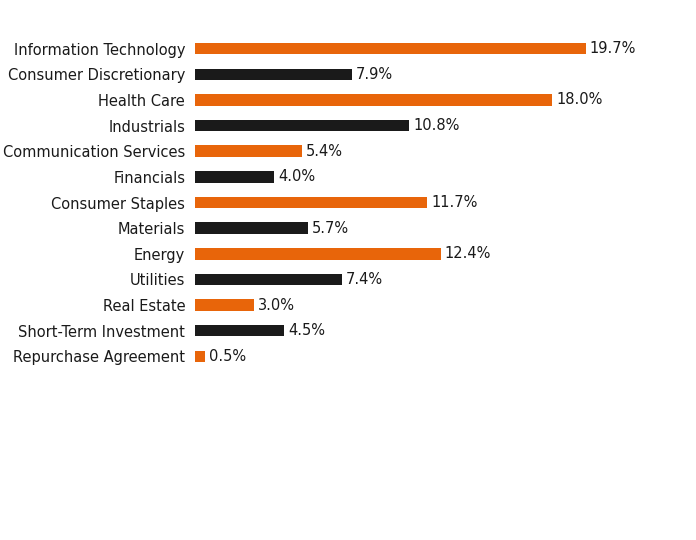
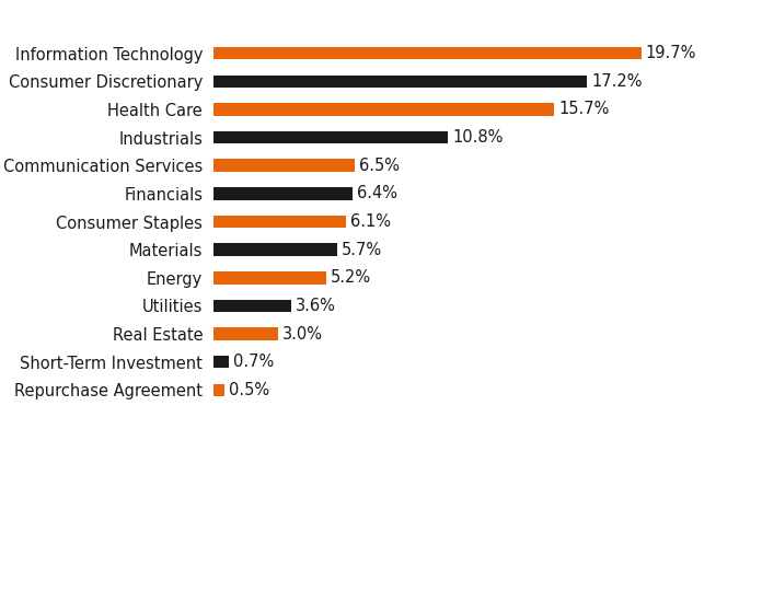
Consumer Discretionary: 7.9% -> 17.2%
Health Care: 18.0% -> 15.7%
Communication Services: 5.4% -> 6.5%
Financials: 4.0% -> 6.4%
Consumer Staples: 11.7% -> 6.1%
Energy: 12.4% -> 5.2%
Utilities: 7.4% -> 3.6%
Short-Term Investment: 4.5% -> 0.7%
